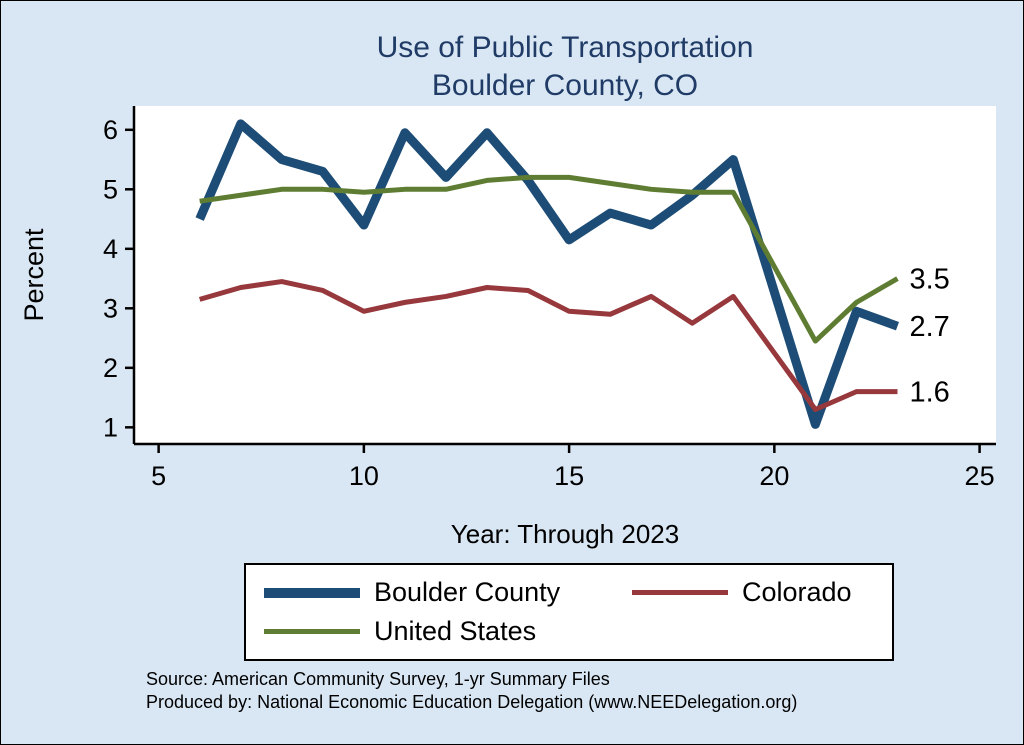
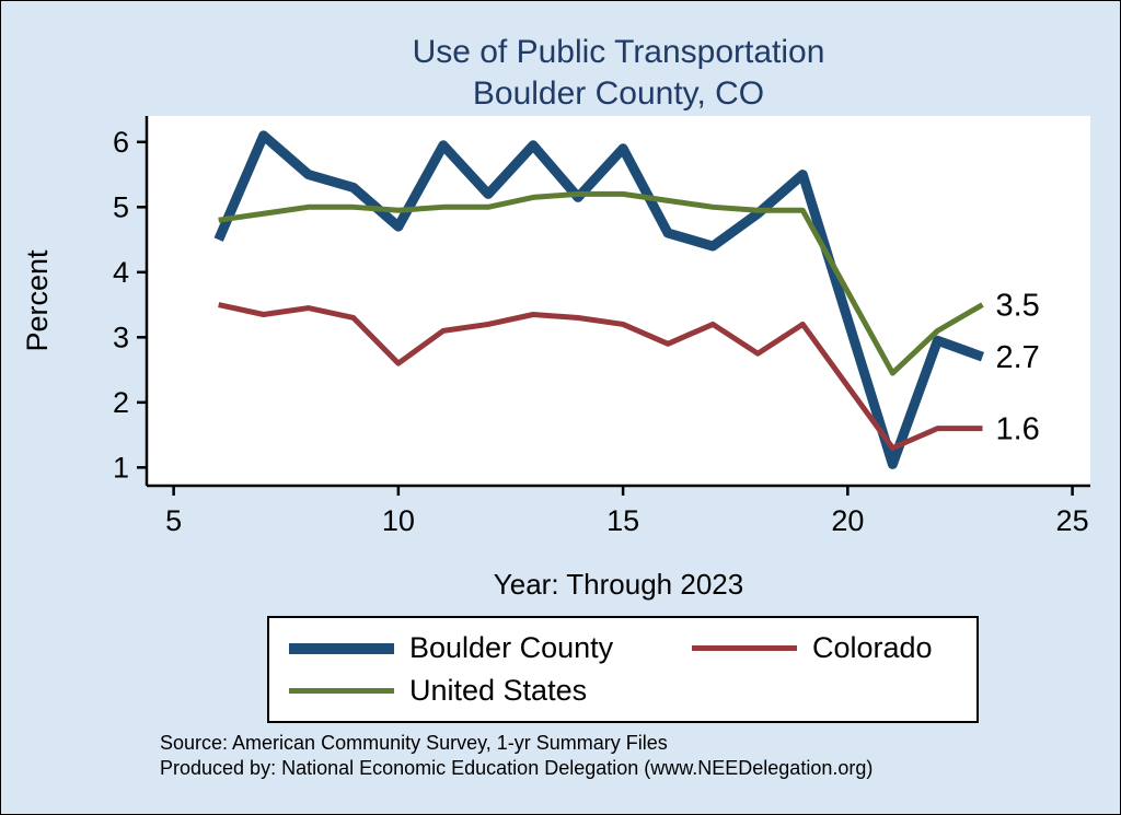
Colorado/6: 3.1 -> 3.5
Boulder County/10: 4.4 -> 4.7
Colorado/10: 3.0 -> 2.6
Boulder County/15: 4.2 -> 5.9
Colorado/15: 3.0 -> 3.2
